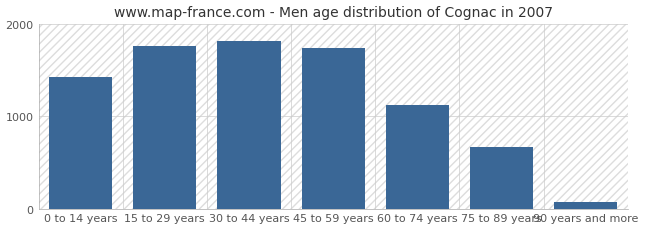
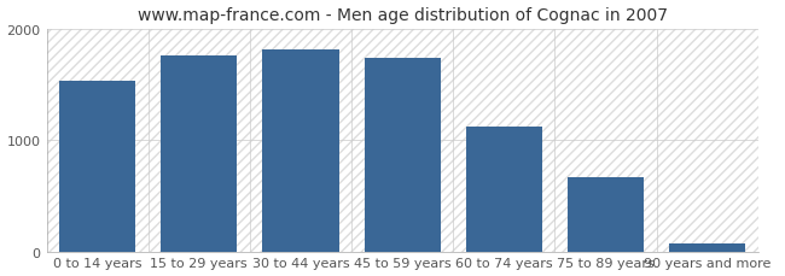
0 to 14 years: 1420 -> 1530
